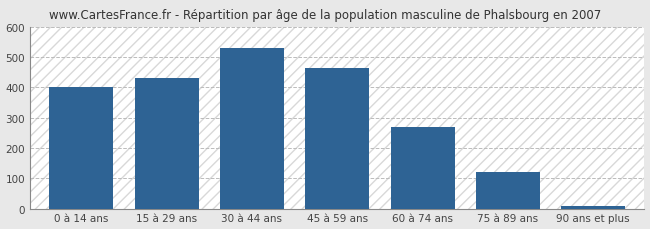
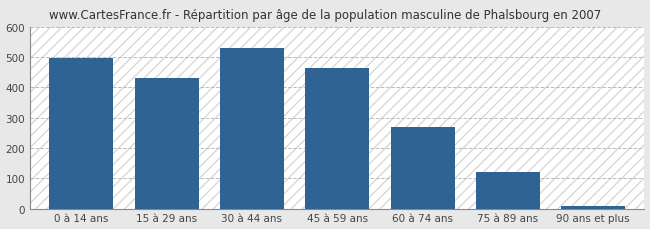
0 à 14 ans: 400 -> 498
